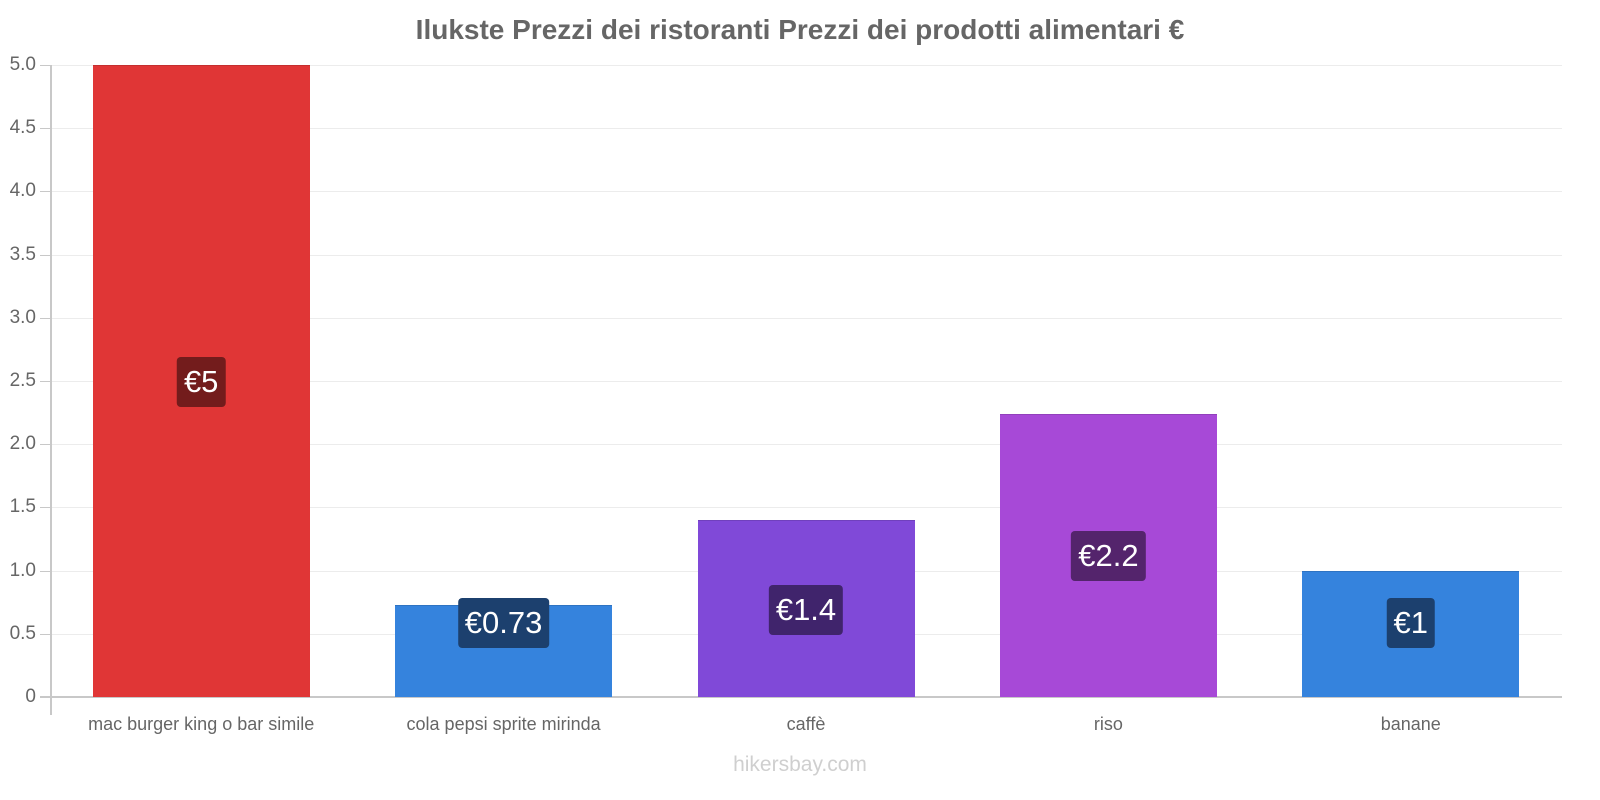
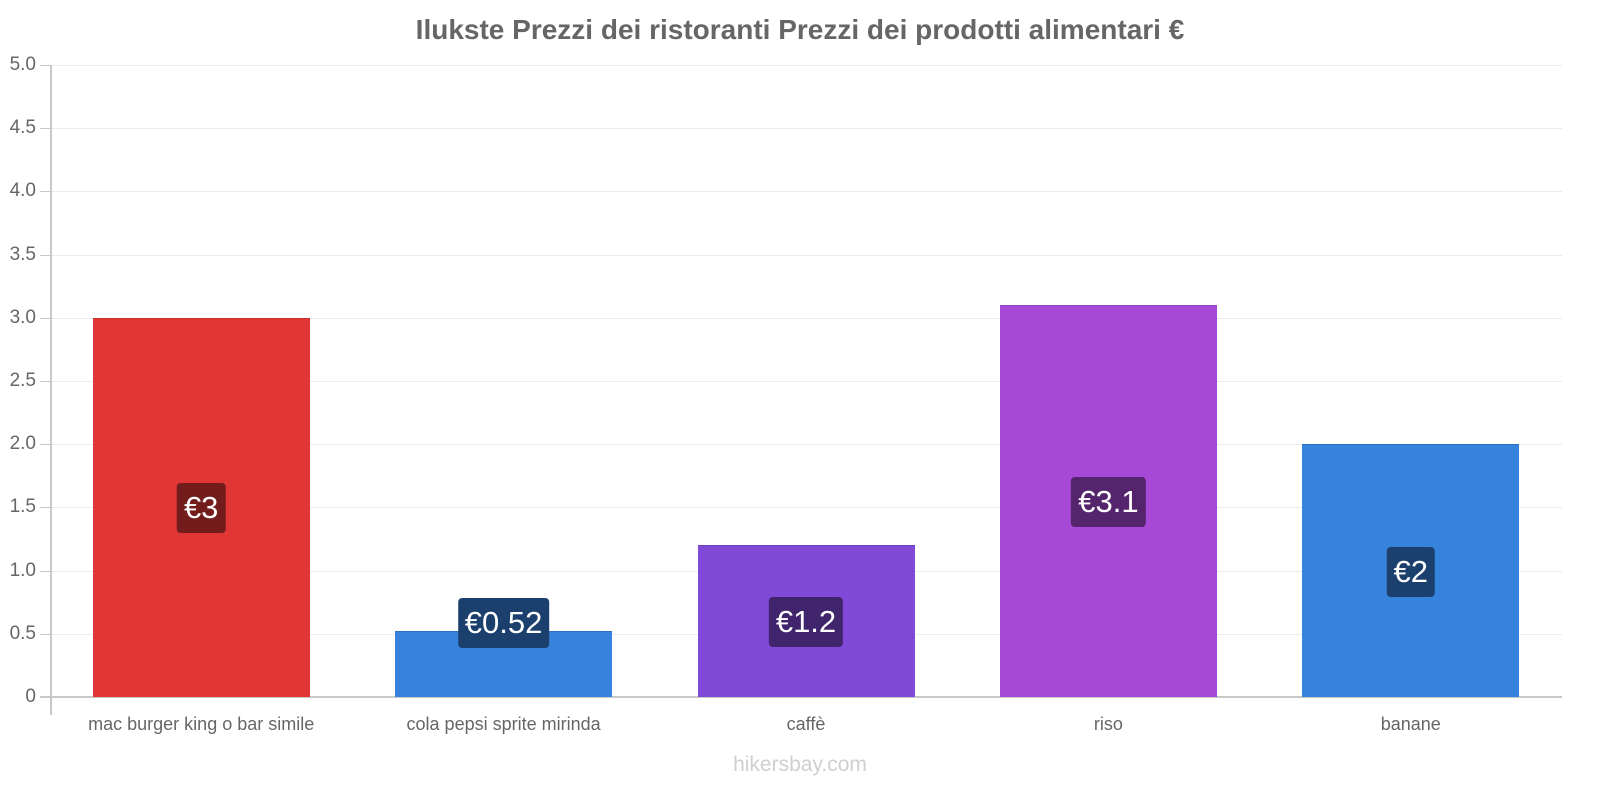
mac burger king o bar simile: €5 -> €3
cola pepsi sprite mirinda: €0.73 -> €0.52
caffè: €1.4 -> €1.2
riso: €2.2 -> €3.1
banane: €1 -> €2
